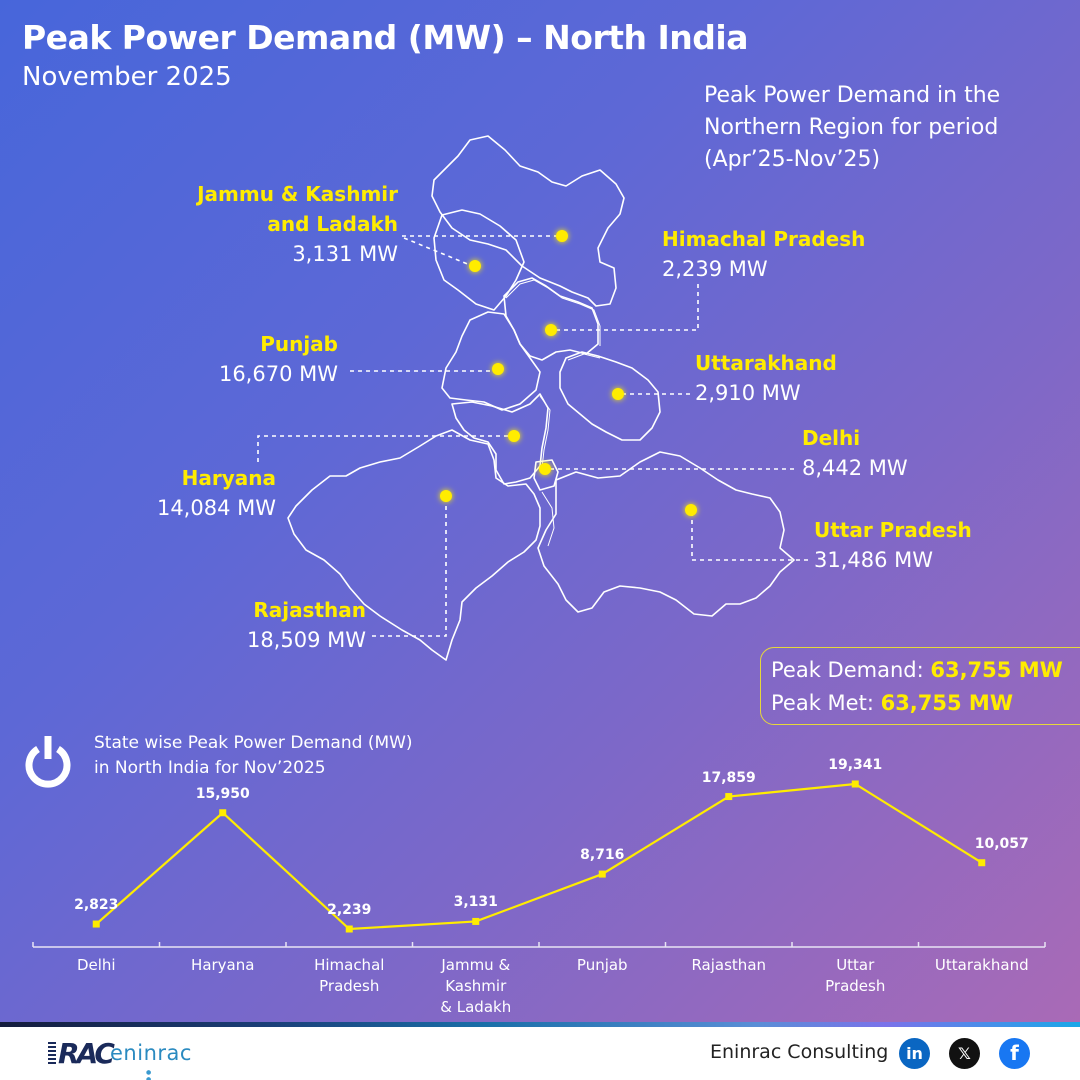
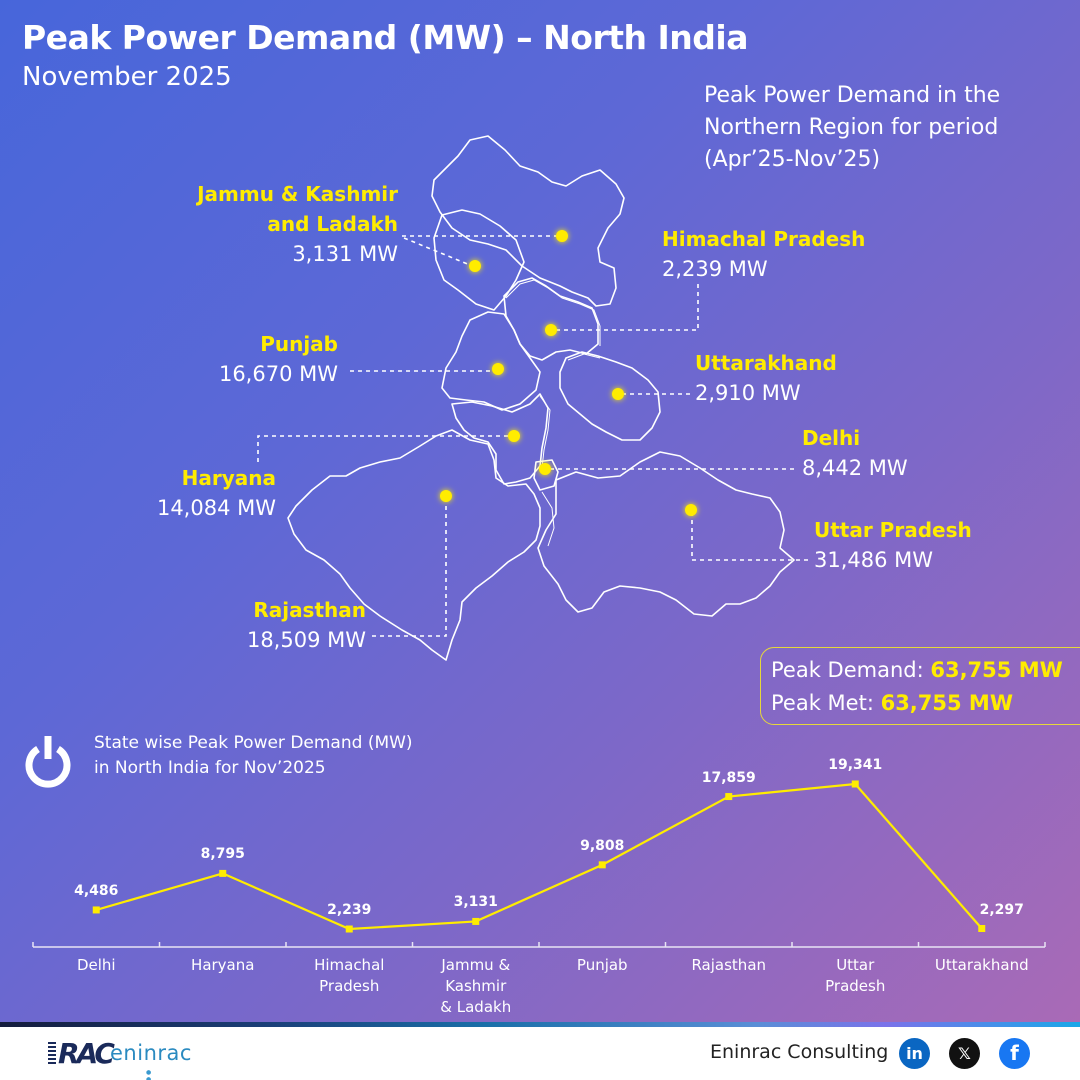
Delhi: 2,823 -> 4,486
Haryana: 15,950 -> 8,795
Punjab: 8,716 -> 9,808
Uttarakhand: 10,057 -> 2,297
